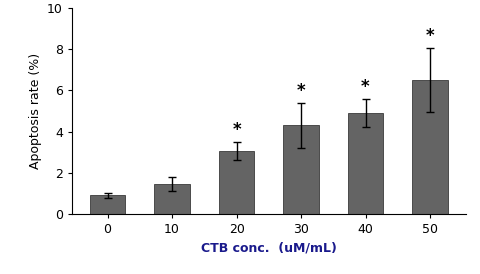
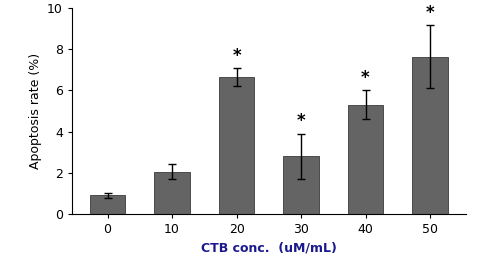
10: 1.45 -> 2.05
20: 3.05 -> 6.65
30: 4.30 -> 2.80
40: 4.90 -> 5.30
50: 6.50 -> 7.65
